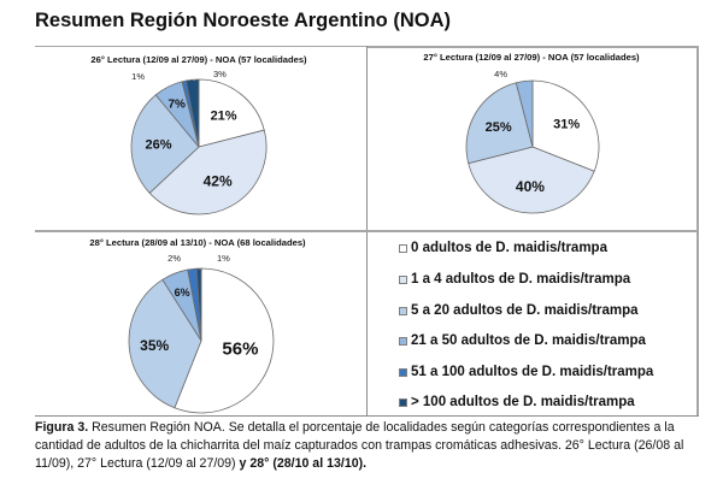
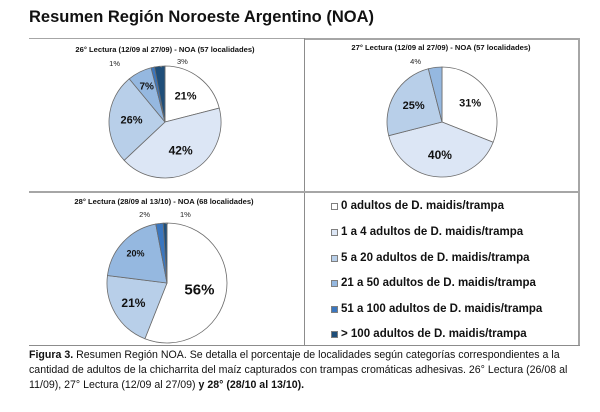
28° Lectura (28/09 al 13/10) - NOA (68 localidades)/5 a 20 adultos de D. maidis/trampa: 35% -> 21%
28° Lectura (28/09 al 13/10) - NOA (68 localidades)/21 a 50 adultos de D. maidis/trampa: 6% -> 20%
